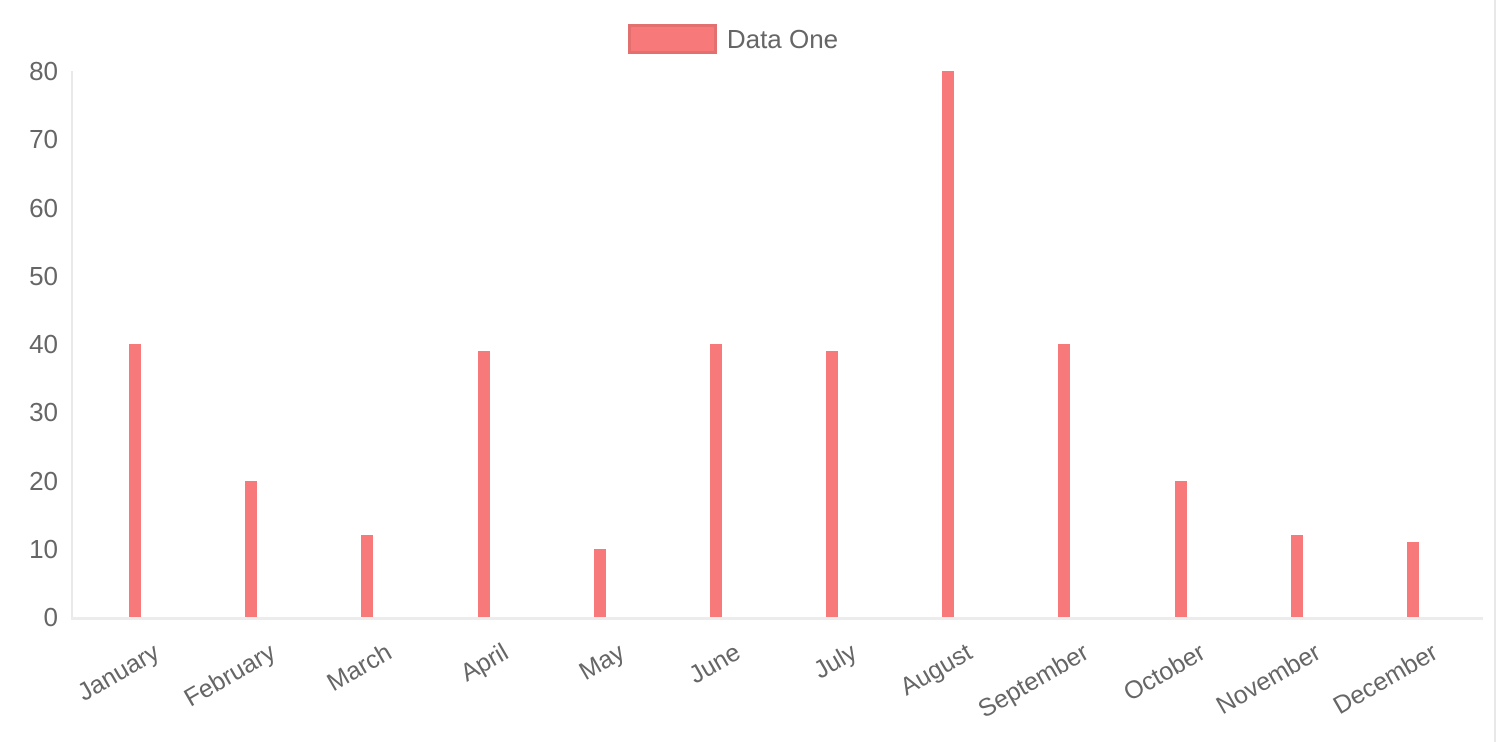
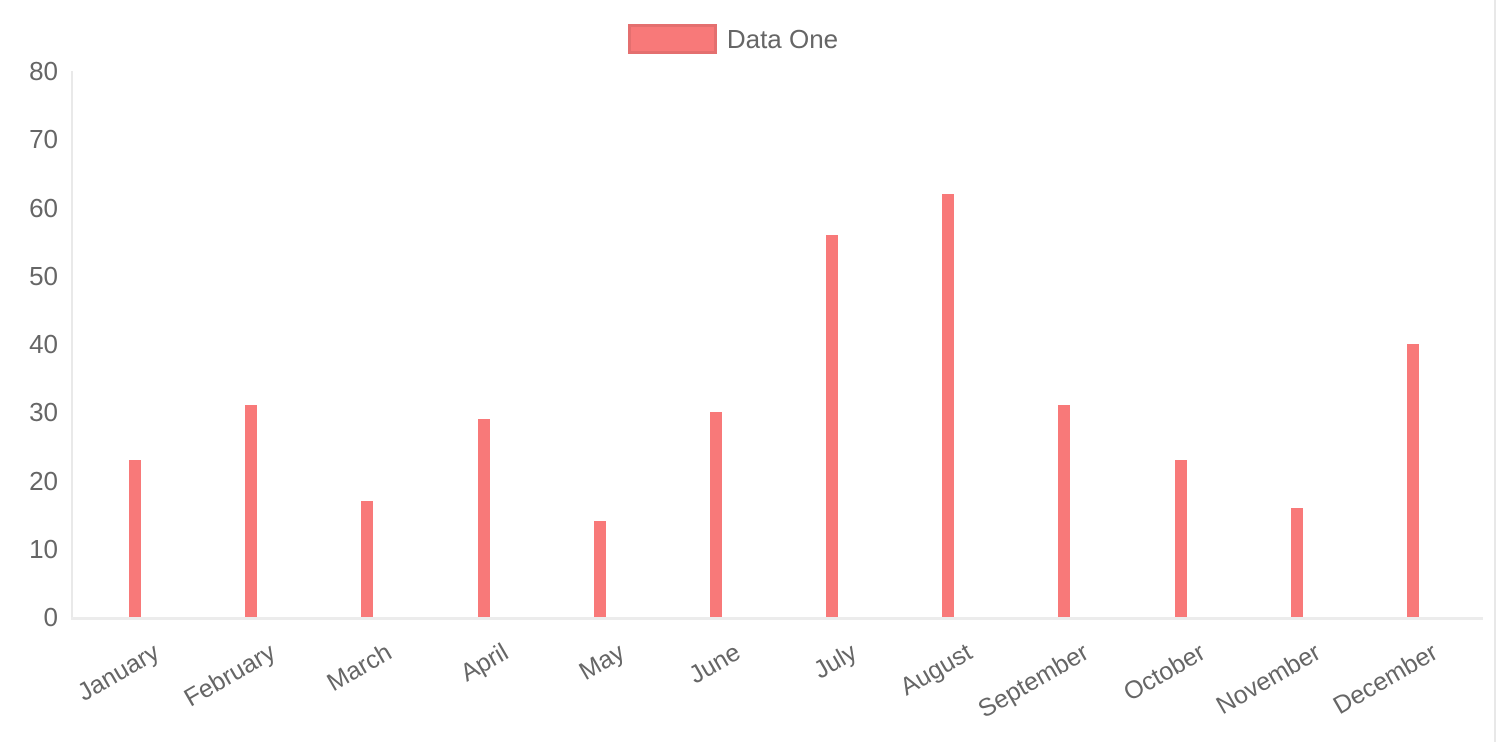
January: 40 -> 23
February: 20 -> 31
March: 12 -> 17
April: 39 -> 29
May: 10 -> 14
June: 40 -> 30
July: 39 -> 56
August: 80 -> 62
September: 40 -> 31
October: 20 -> 23
November: 12 -> 16
December: 11 -> 40
